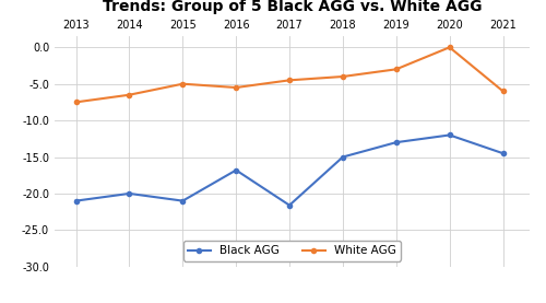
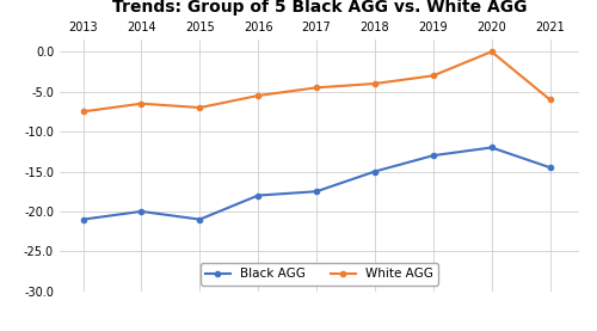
White AGG/2015: -5.0 -> -7.0
Black AGG/2016: -16.8 -> -18.0
Black AGG/2017: -21.6 -> -17.5
